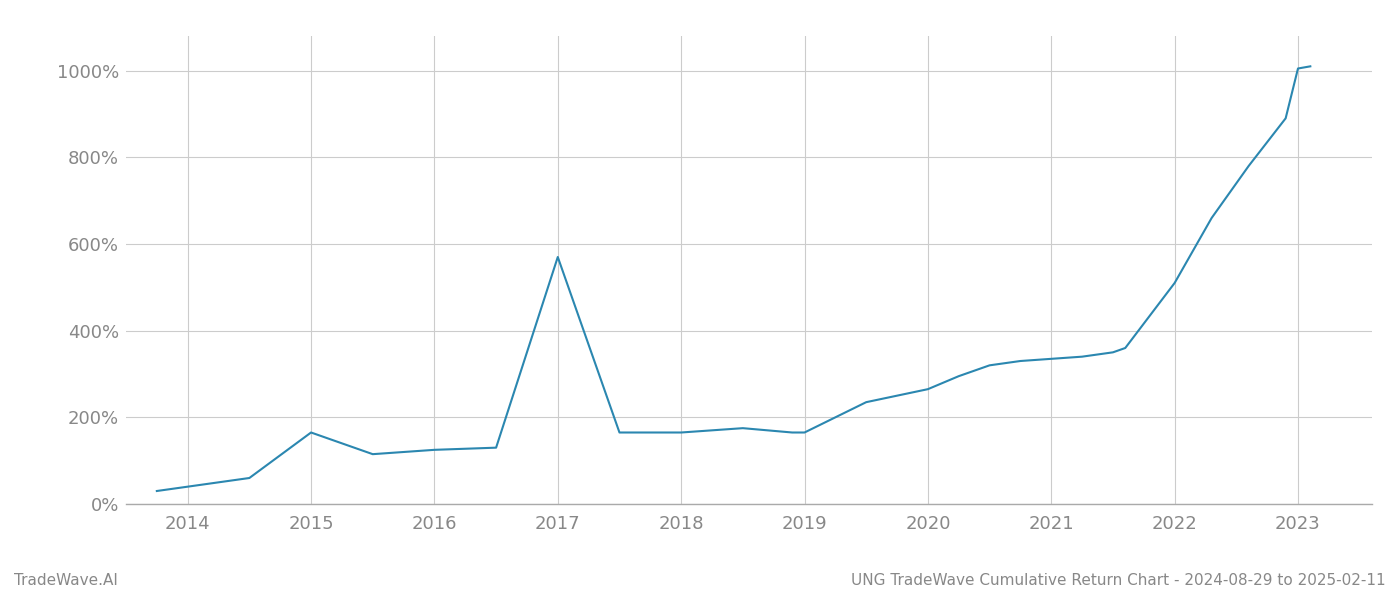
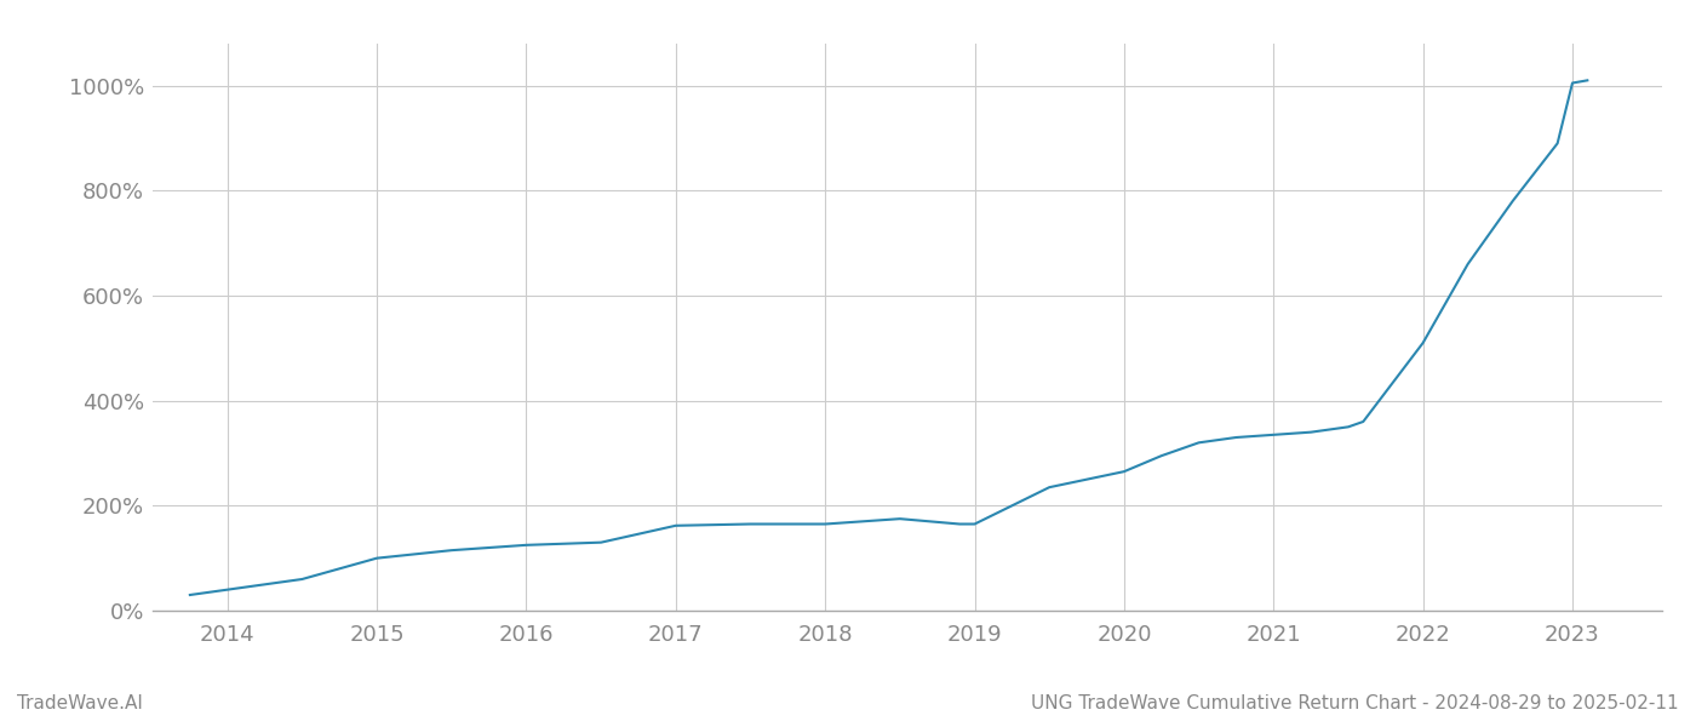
2015: 165% -> 100%
2017: 570% -> 162%
